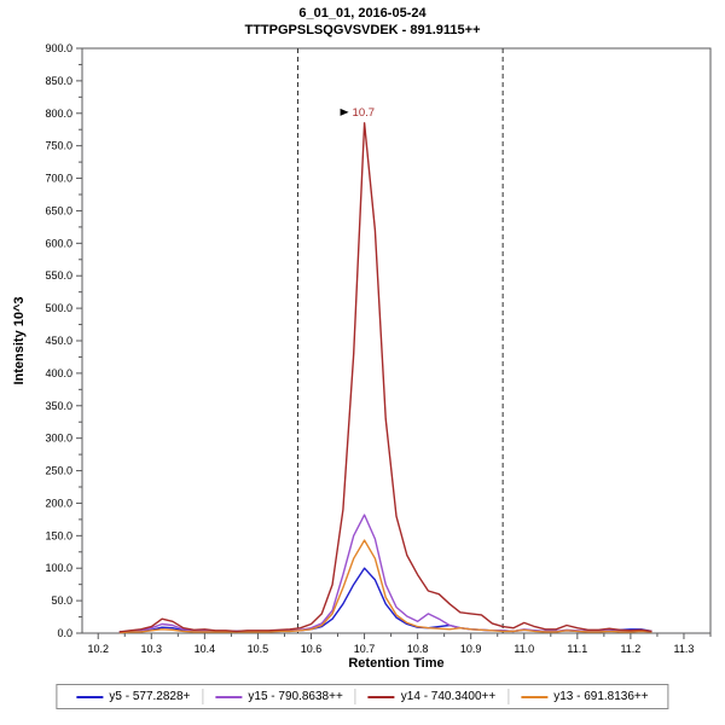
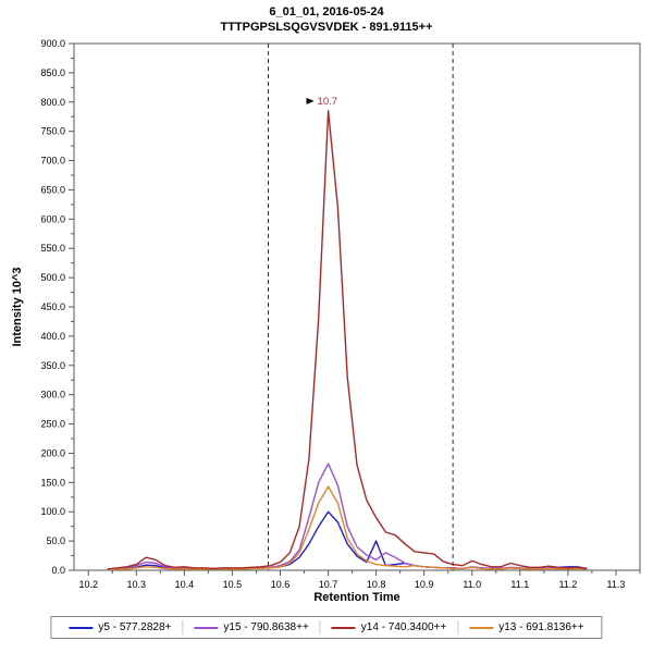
y5 - 577.2828+/10.8: 10 -> 50
